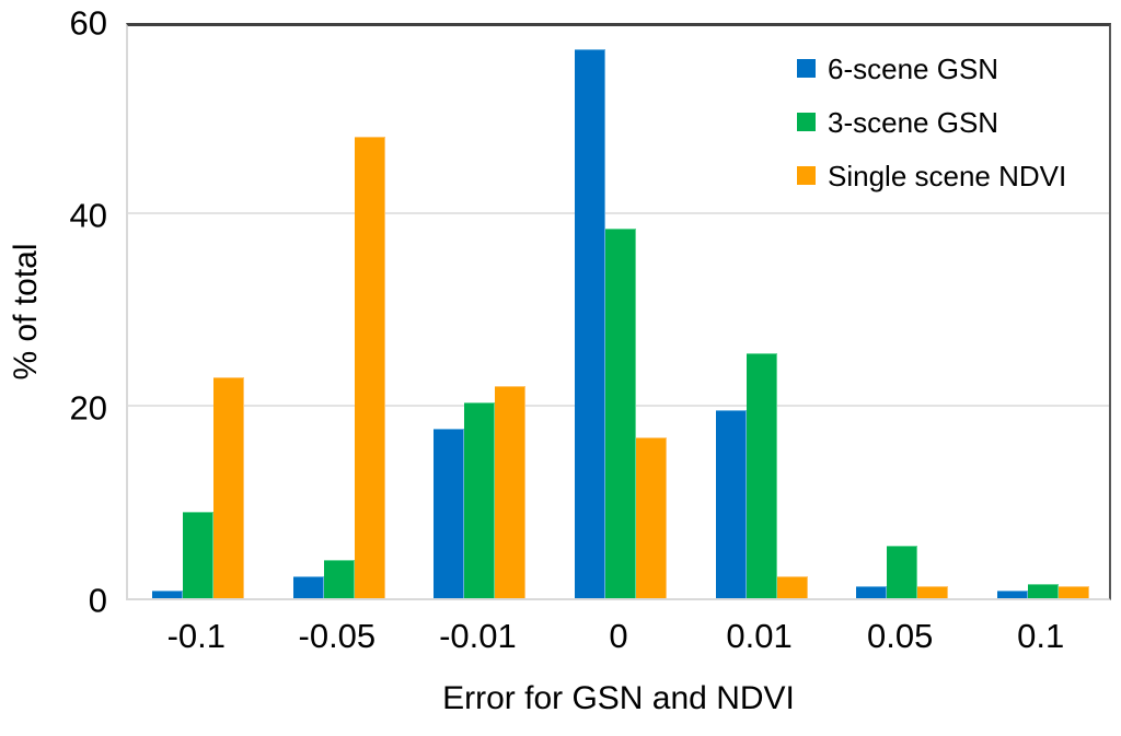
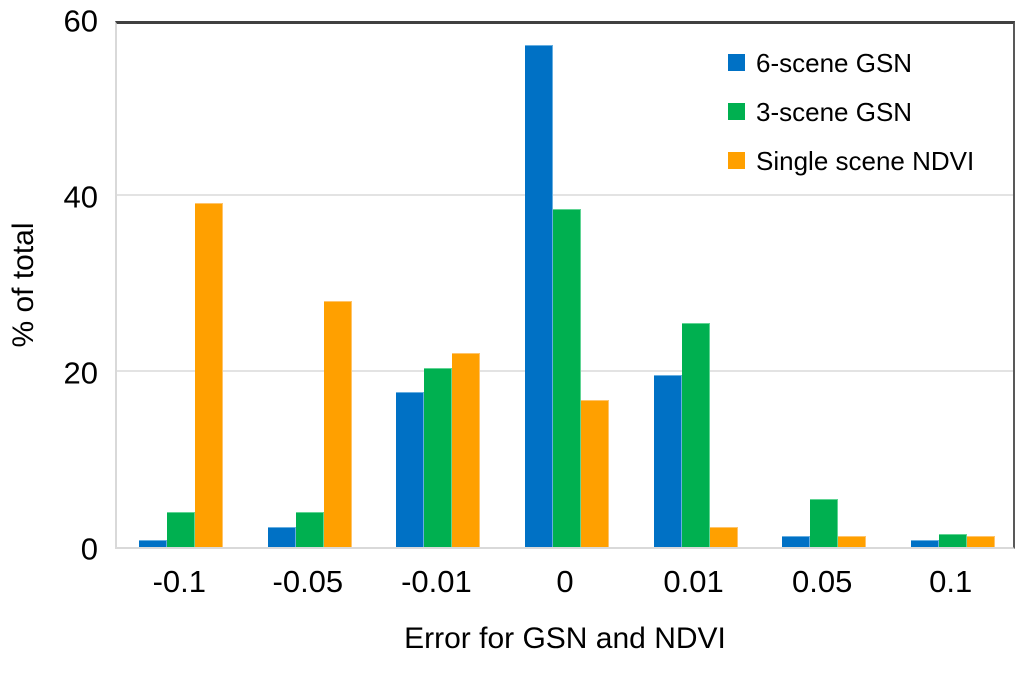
3-scene GSN/-0.1: 9 -> 4
Single scene NDVI/-0.1: 23 -> 39
Single scene NDVI/-0.05: 48 -> 28
